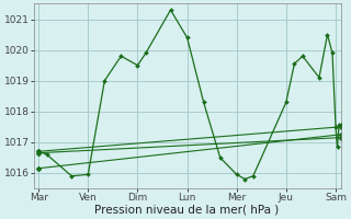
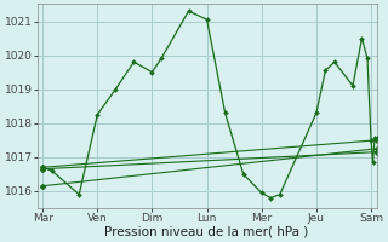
Ven: 1015.95 -> 1018.25
Lun: 1020.40 -> 1021.05
